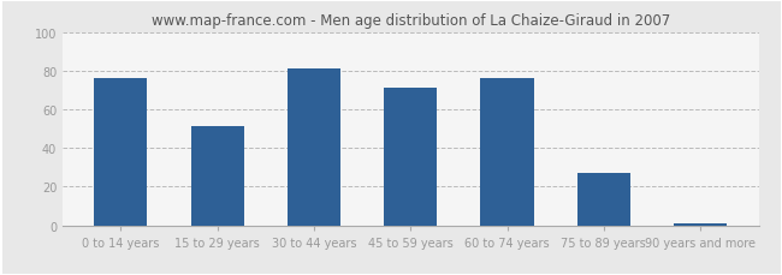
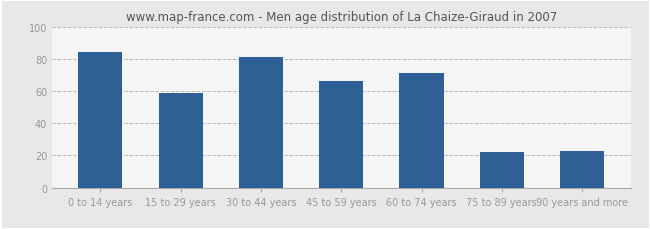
0 to 14 years: 76 -> 84
15 to 29 years: 51 -> 59
45 to 59 years: 71 -> 66
60 to 74 years: 76 -> 71
75 to 89 years: 27 -> 22
90 years and more: 1 -> 23
